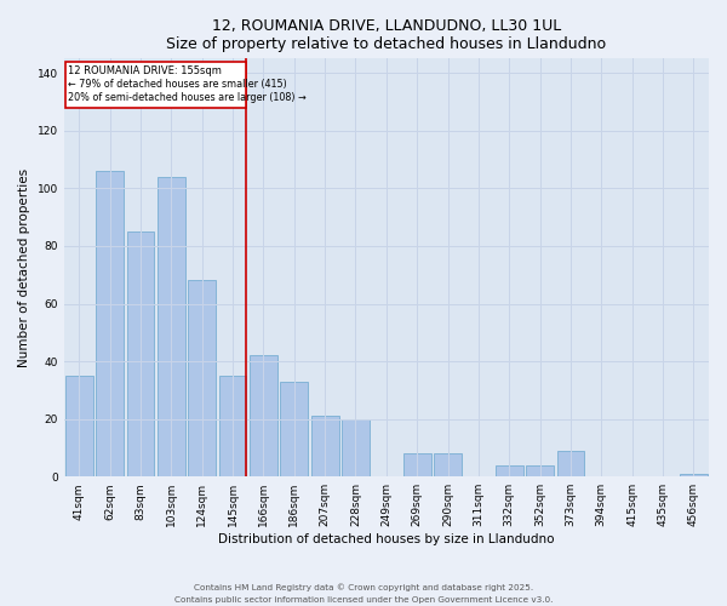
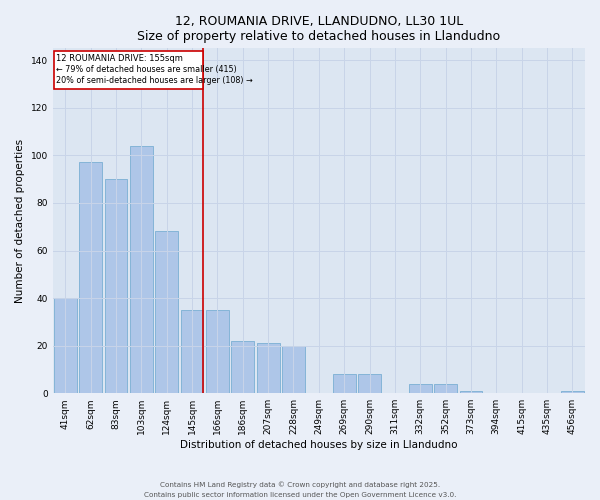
41sqm: 35 -> 40
62sqm: 106 -> 97
83sqm: 85 -> 90
166sqm: 42 -> 35
186sqm: 33 -> 22
373sqm: 9 -> 1
